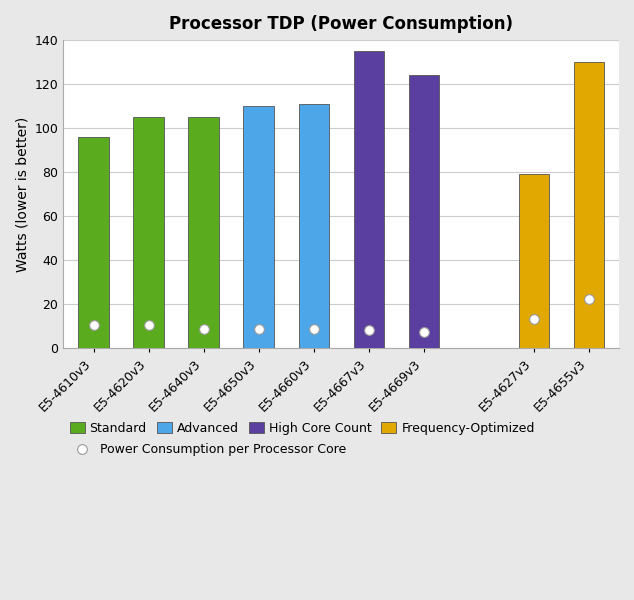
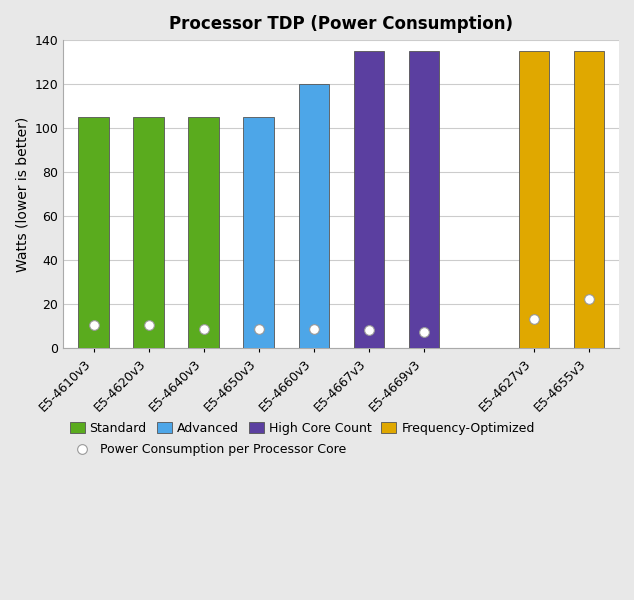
E5-4610v3: 96 -> 105
E5-4650v3: 110 -> 105
E5-4660v3: 111 -> 120
E5-4669v3: 124 -> 135
E5-4627v3: 79 -> 135
E5-4655v3: 130 -> 135
